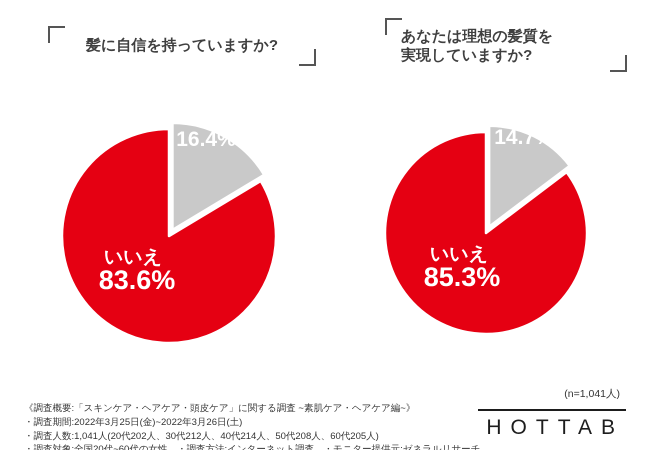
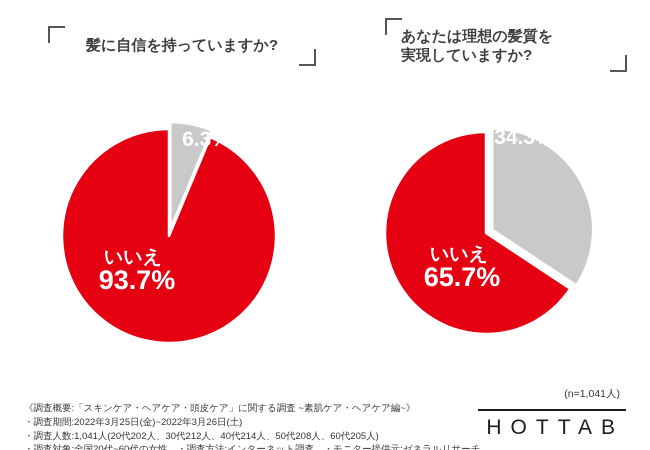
髪に自信を持っていますか?/はい: 16.4% -> 6.3%
髪に自信を持っていますか?/いいえ: 83.6% -> 93.7%
あなたは理想の髪質を実現していますか?/はい: 14.7% -> 34.3%
あなたは理想の髪質を実現していますか?/いいえ: 85.3% -> 65.7%
